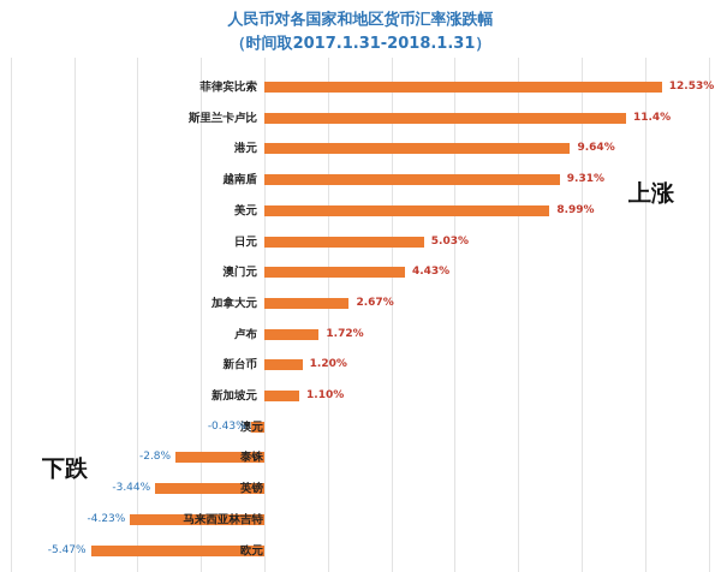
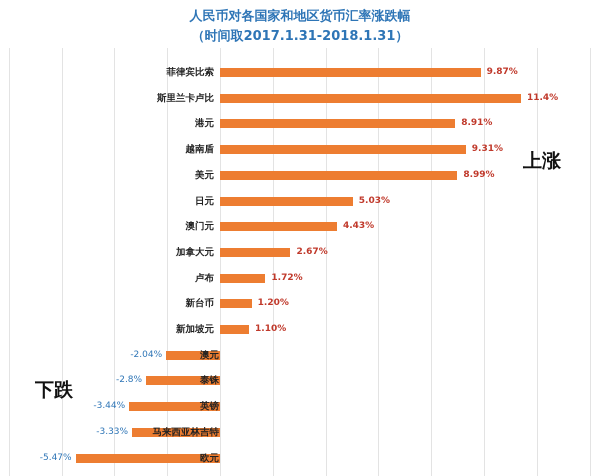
菲律宾比索: 12.53% -> 9.87%
港元: 9.64% -> 8.91%
澳元: -0.43% -> -2.04%
马来西亚林吉特: -4.23% -> -3.33%
